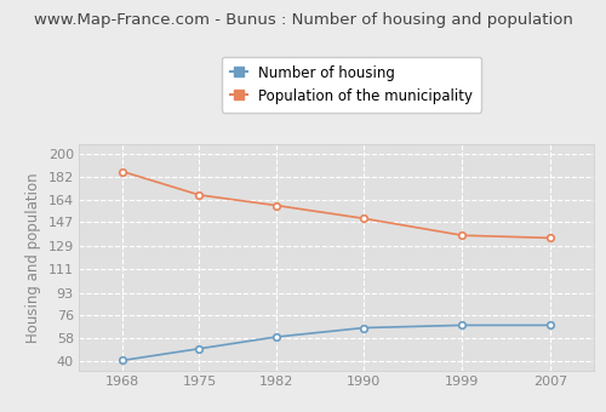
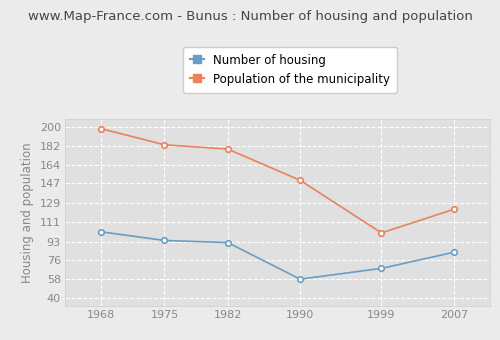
Number of housing/1968: 41 -> 102
Population of the municipality/1968: 186 -> 198
Number of housing/1975: 50 -> 94
Population of the municipality/1975: 168 -> 183
Number of housing/1982: 59 -> 92
Population of the municipality/1982: 160 -> 179
Number of housing/1990: 66 -> 58
Population of the municipality/1999: 137 -> 101
Number of housing/2007: 68 -> 83
Population of the municipality/2007: 135 -> 123
